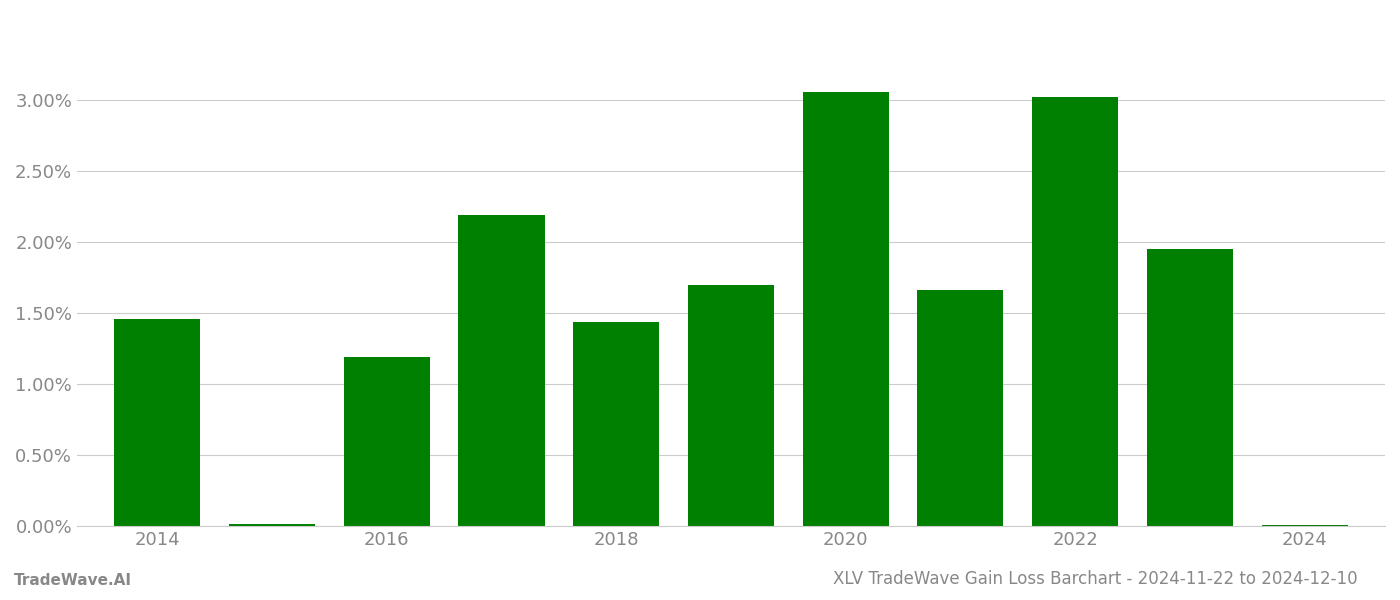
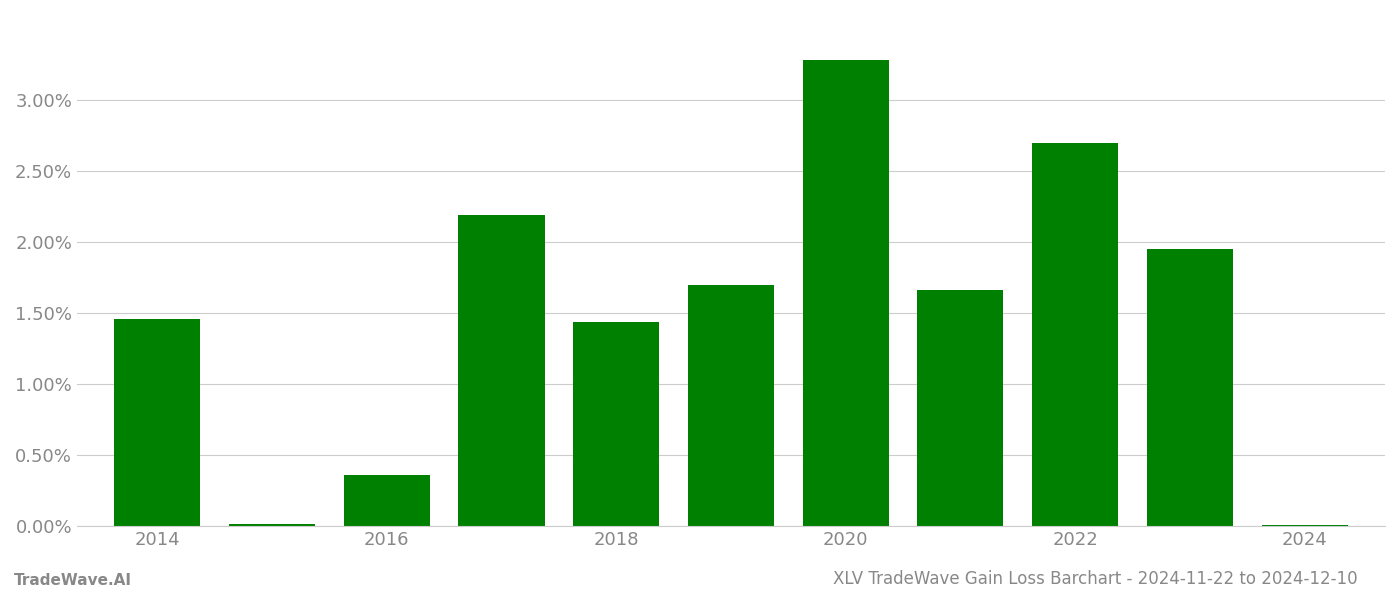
2016: 1.19% -> 0.36%
2020: 3.06% -> 3.28%
2022: 3.02% -> 2.70%
